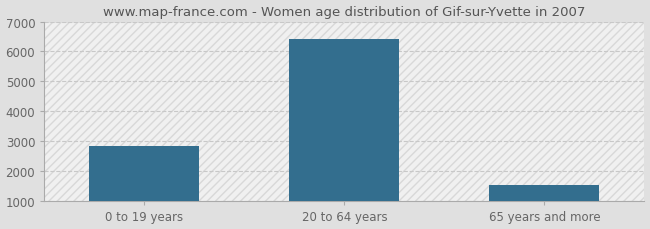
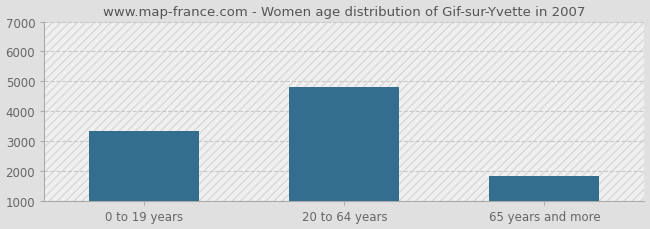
0 to 19 years: 2850 -> 3350
20 to 64 years: 6400 -> 4800
65 years and more: 1550 -> 1850
